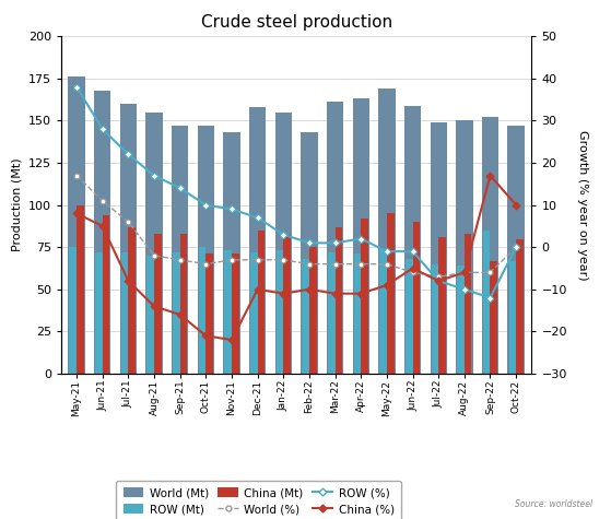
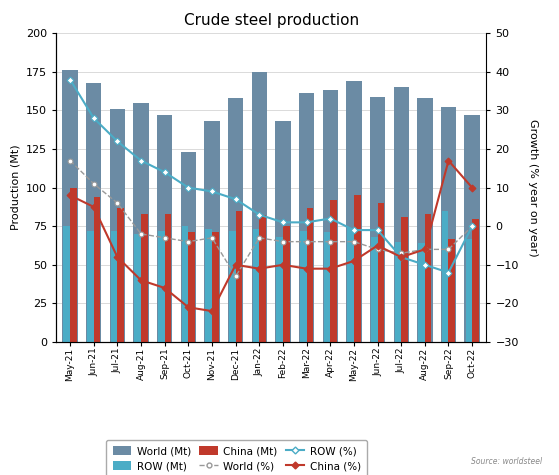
World (Mt)/Jul-21: 160 -> 151
World (Mt)/Oct-21: 147 -> 123
World (%)/Dec-21: -3 -> -13
World (Mt)/Jan-22: 155 -> 175
World (Mt)/Jul-22: 149 -> 165
World (Mt)/Aug-22: 150 -> 158
